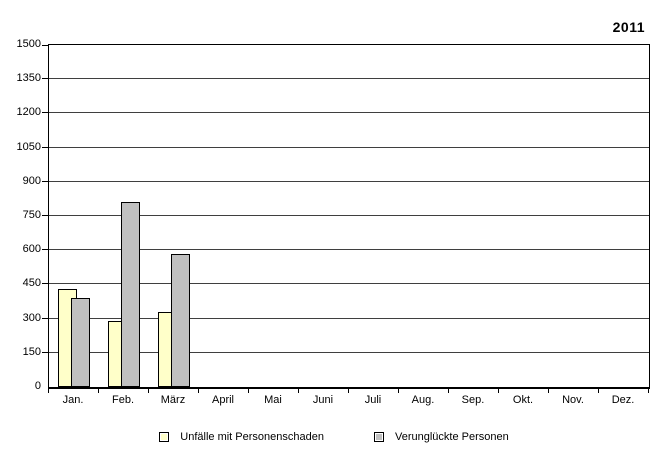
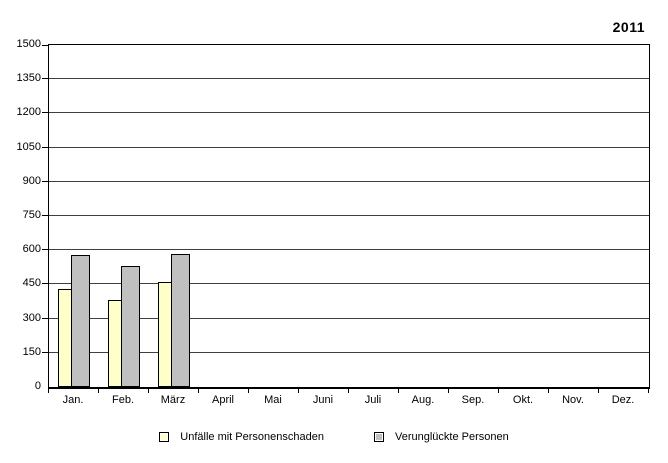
Verunglückte Personen/Jan.: 390 -> 580
Unfälle mit Personenschaden/Feb.: 290 -> 380
Verunglückte Personen/Feb.: 810 -> 530
Unfälle mit Personenschaden/März: 330 -> 460
